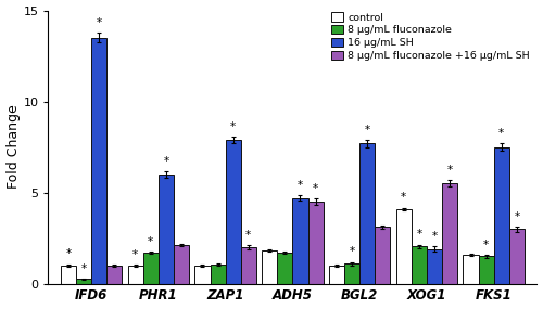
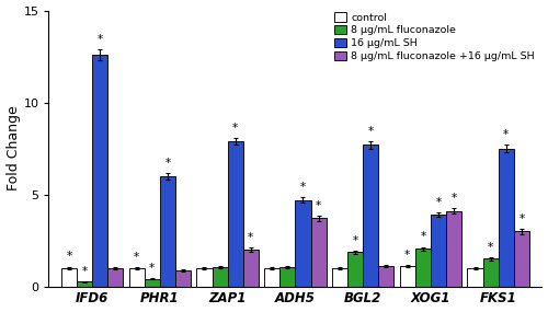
16 μg/mL SH/IFD6: 13.5 -> 12.6
8 μg/mL fluconazole/PHR1: 1.7 -> 0.4
8 μg/mL fluconazole +16 μg/mL SH/PHR1: 2.1 -> 0.8
control/ADH5: 1.8 -> 1.0
8 μg/mL fluconazole/ADH5: 1.7 -> 1.1
8 μg/mL fluconazole +16 μg/mL SH/ADH5: 4.5 -> 3.7
8 μg/mL fluconazole/BGL2: 1.1 -> 1.9
8 μg/mL fluconazole +16 μg/mL SH/BGL2: 3.1 -> 1.1
control/XOG1: 4.1 -> 1.1
16 μg/mL SH/XOG1: 1.9 -> 3.9
8 μg/mL fluconazole +16 μg/mL SH/XOG1: 5.5 -> 4.1
control/FKS1: 1.6 -> 1.0
